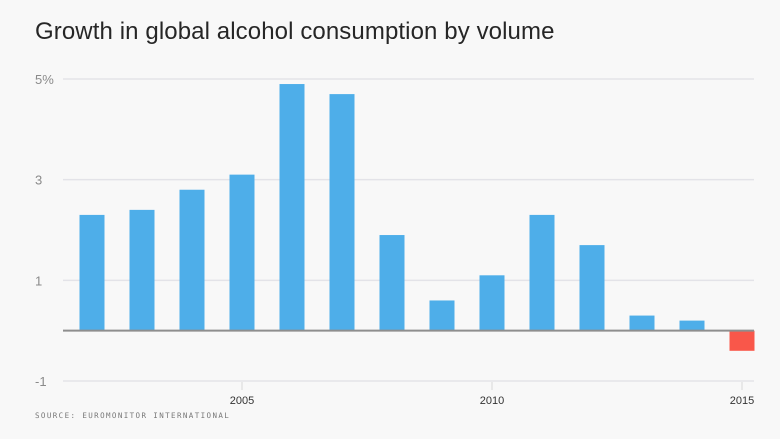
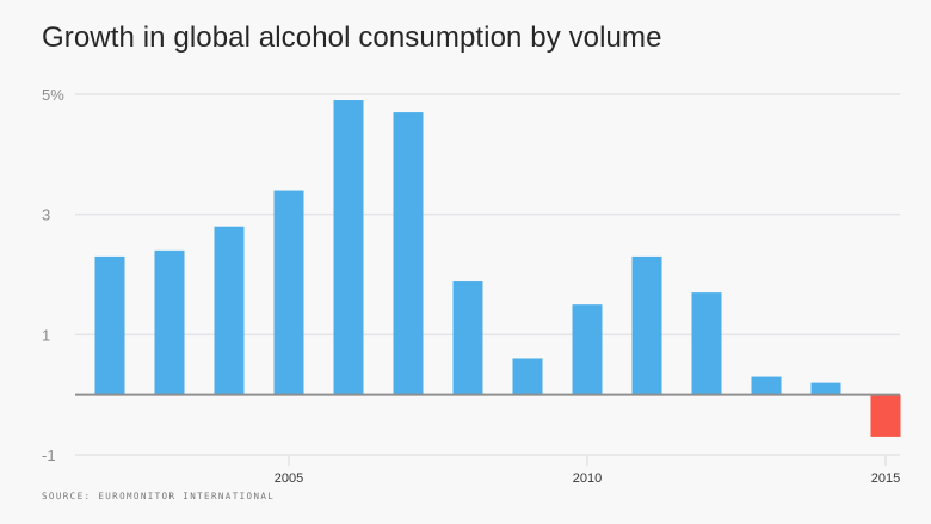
2005: 3.1% -> 3.4%
2010: 1.1% -> 1.5%
2015: -0.4% -> -0.7%
